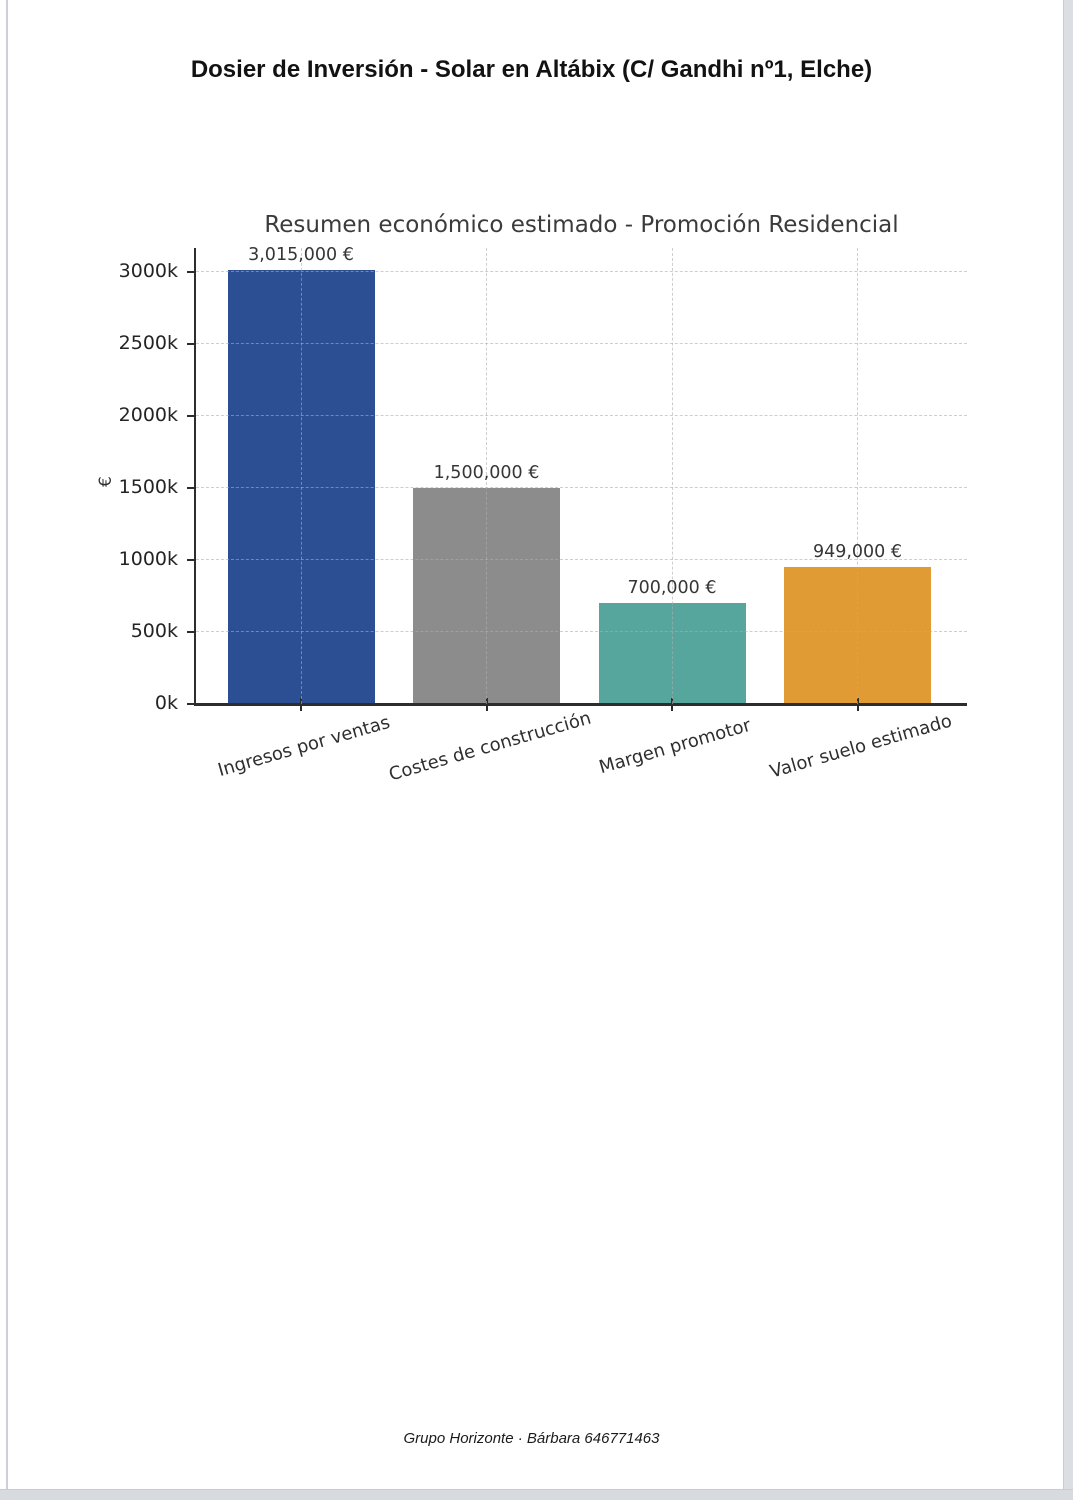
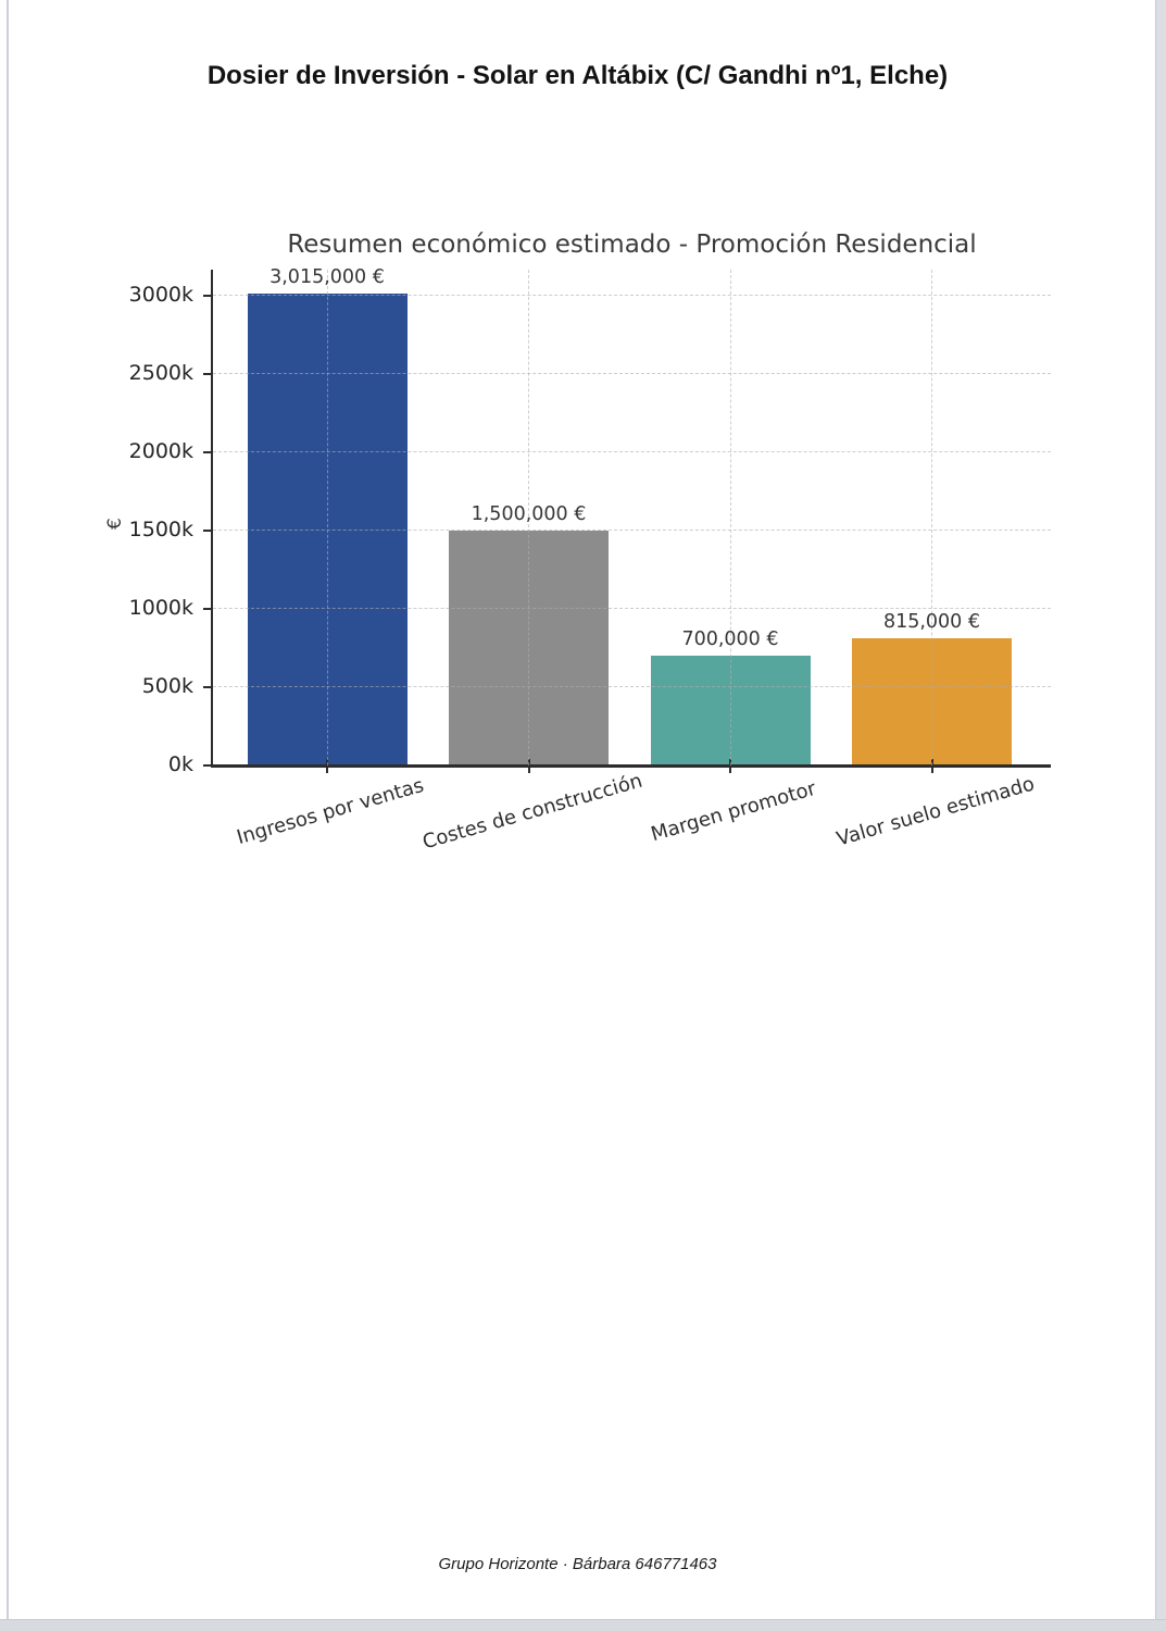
Valor suelo estimado: 949,000 -> 815,000
